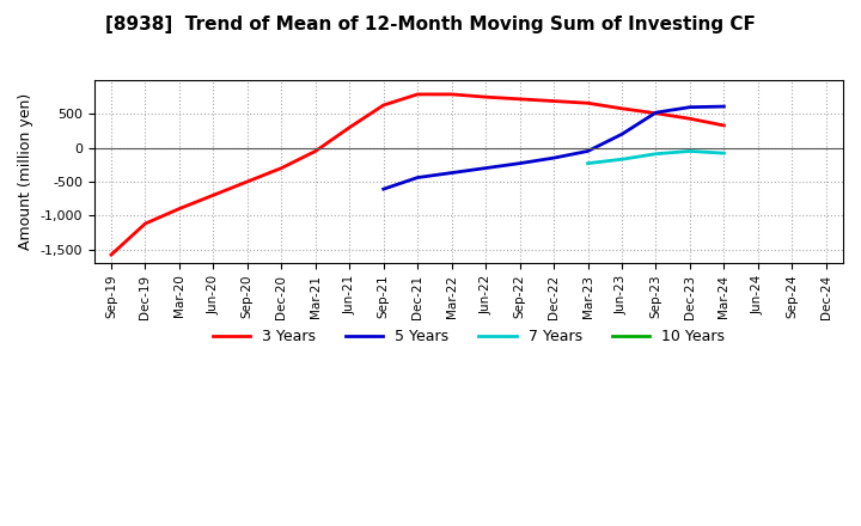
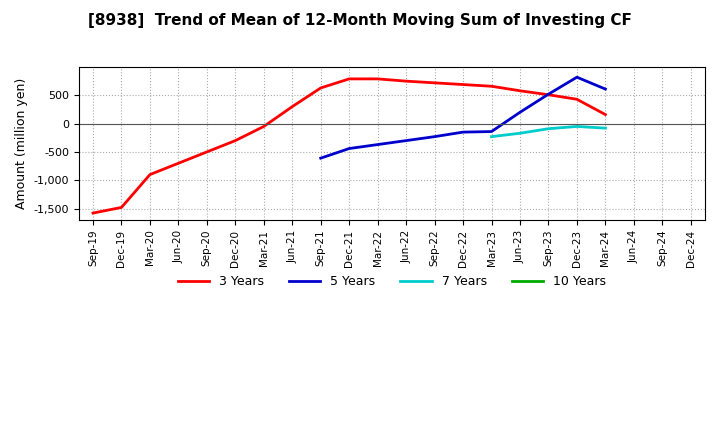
3 Years/Dec-19: -1,120 -> -1,480
5 Years/Mar-23: -50 -> -140
5 Years/Dec-23: 600 -> 820
3 Years/Mar-24: 330 -> 160
